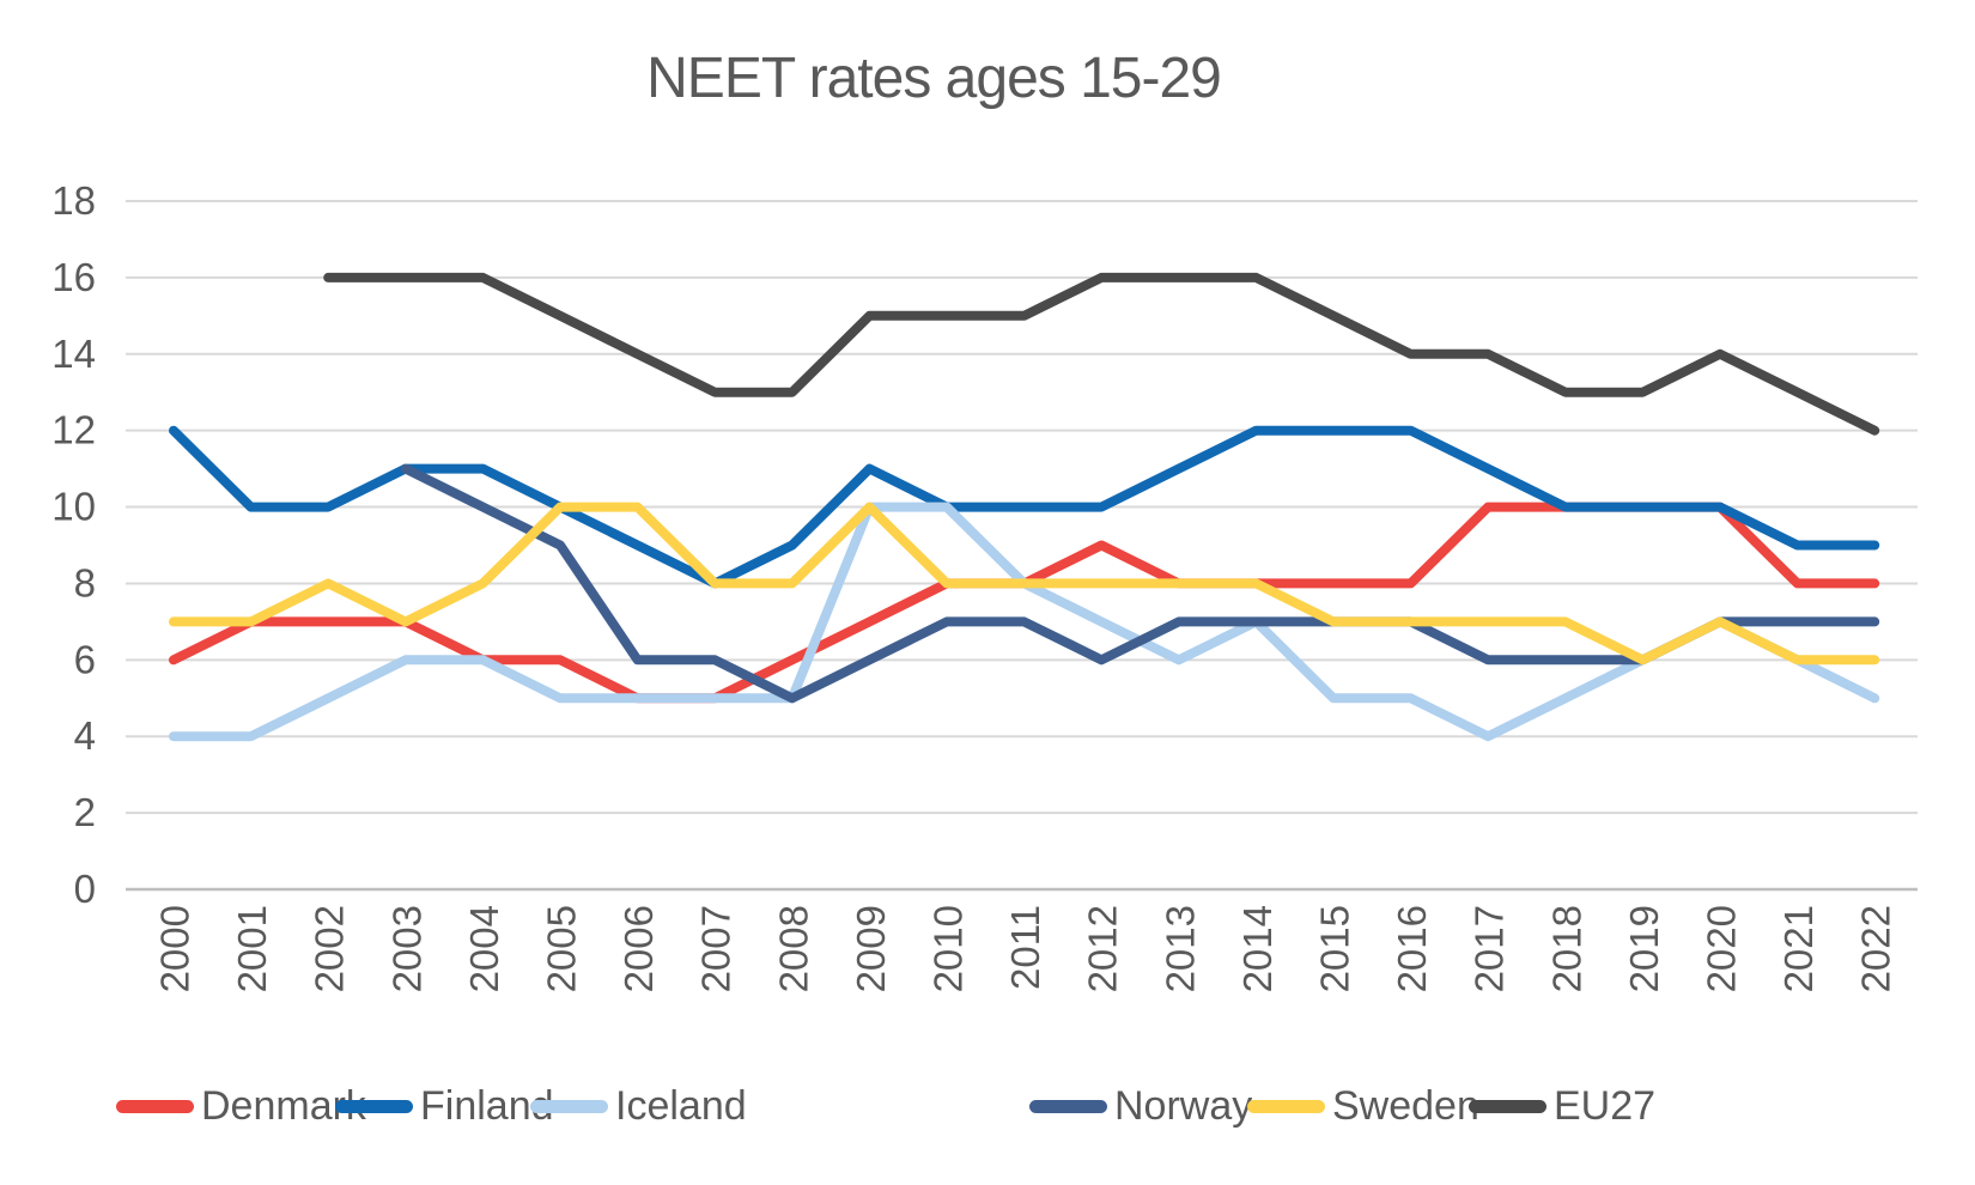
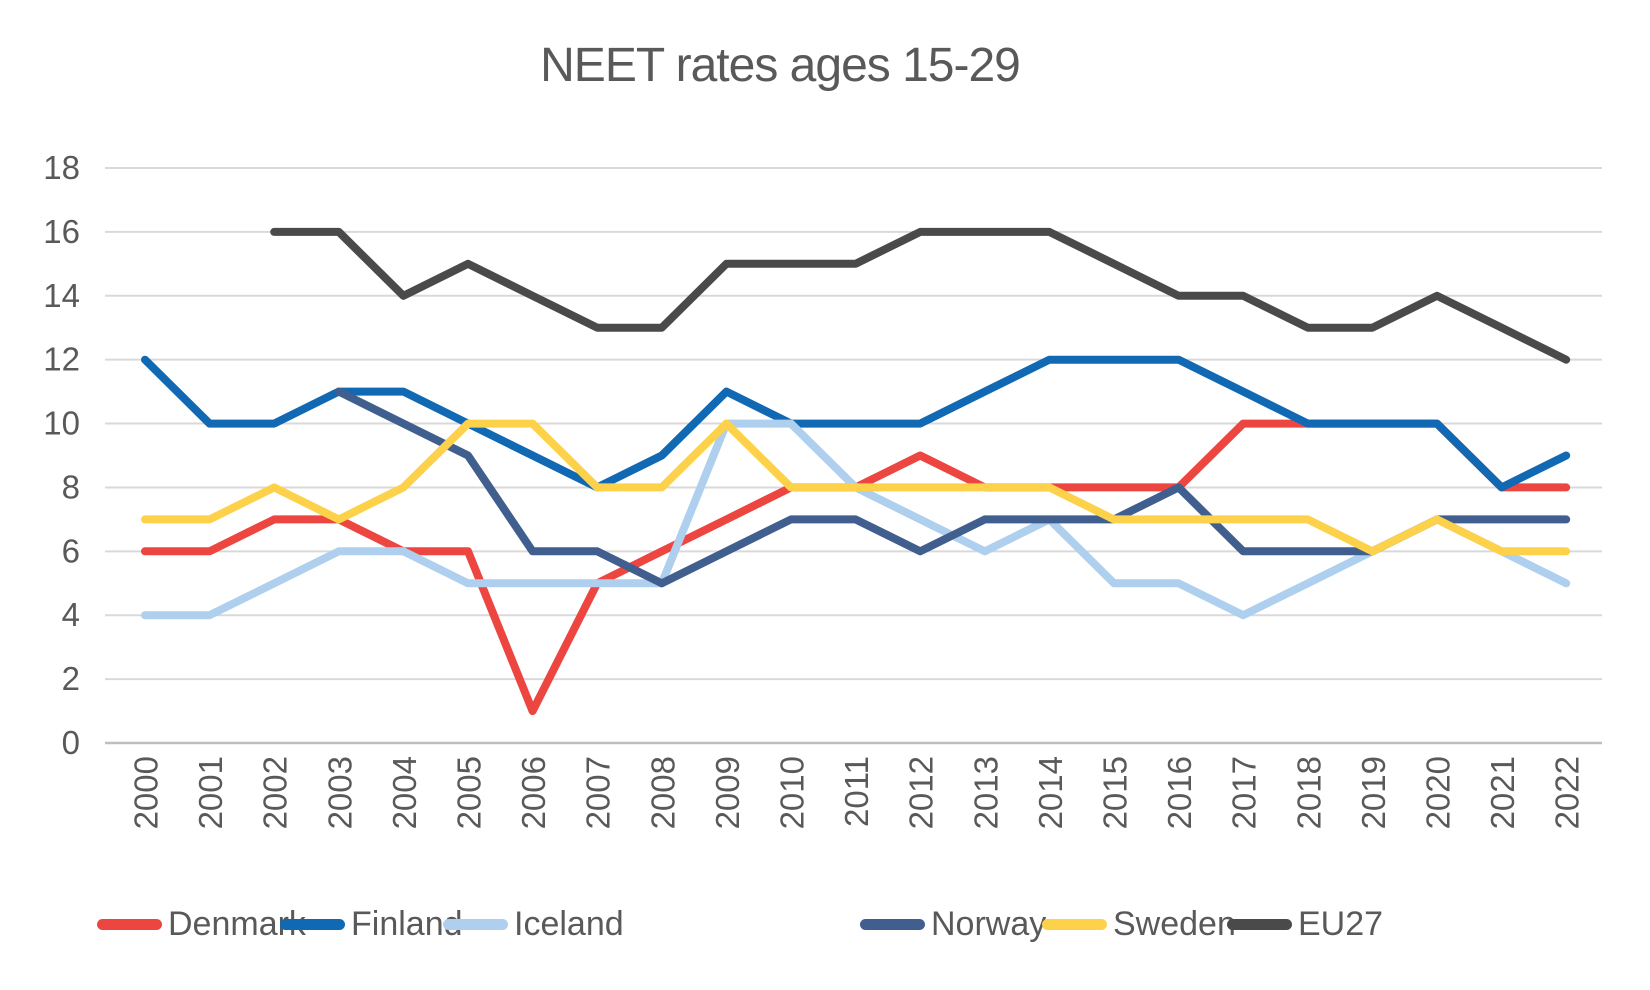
Denmark/2001: 7 -> 6
EU27/2004: 16 -> 14
Denmark/2006: 5 -> 1
Norway/2016: 7 -> 8
Finland/2021: 9 -> 8
